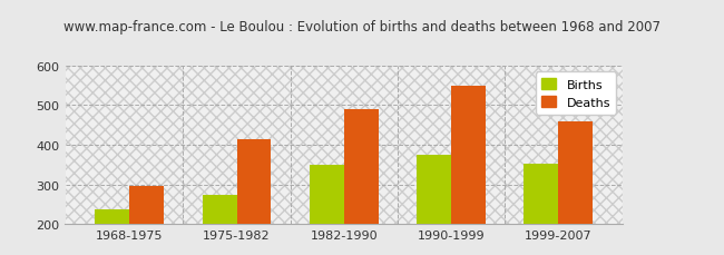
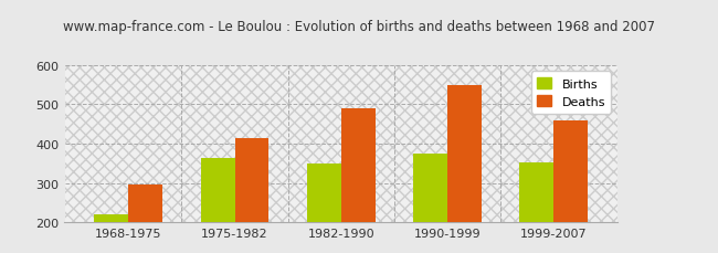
Births/1968-1975: 238 -> 220
Births/1975-1982: 275 -> 365
